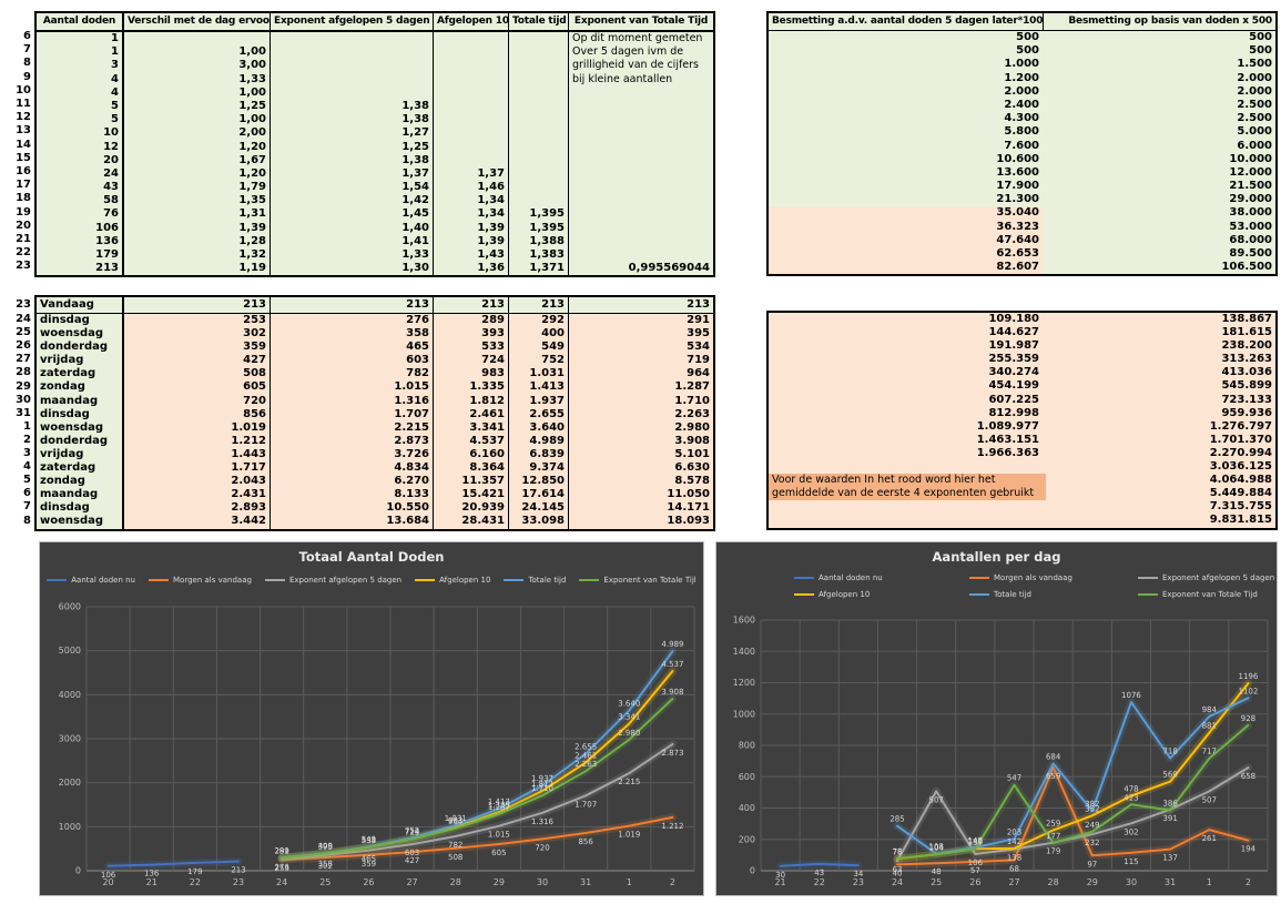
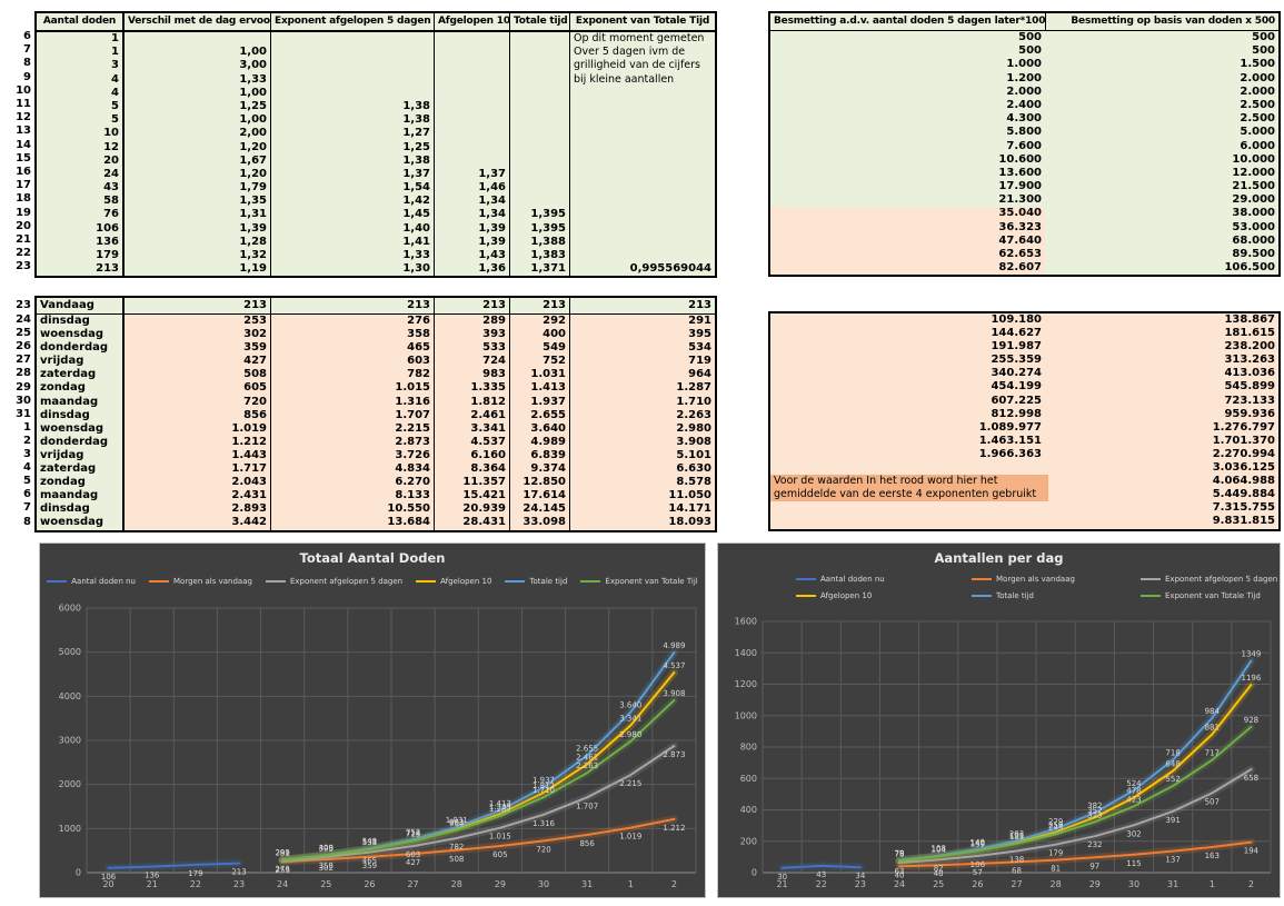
Aantallen per dag/Totale tijd/24: 285 -> 79
Aantallen per dag/Exponent afgelopen 5 dagen/25: 507 -> 82
Aantallen per dag/Afgelopen 10/27: 142 -> 191
Aantallen per dag/Exponent van Totale Tijd/27: 547 -> 185
Aantallen per dag/Morgen als vandaag/28: 659 -> 81
Aantallen per dag/Totale tijd/28: 684 -> 279
Aantallen per dag/Exponent van Totale Tijd/28: 177 -> 245
Aantallen per dag/Exponent van Totale Tijd/29: 249 -> 323
Aantallen per dag/Totale tijd/30: 1076 -> 524
Aantallen per dag/Afgelopen 10/31: 569 -> 648
Aantallen per dag/Exponent van Totale Tijd/31: 386 -> 552
Aantallen per dag/Morgen als vandaag/1: 261 -> 163
Aantallen per dag/Totale tijd/2: 1102 -> 1349
